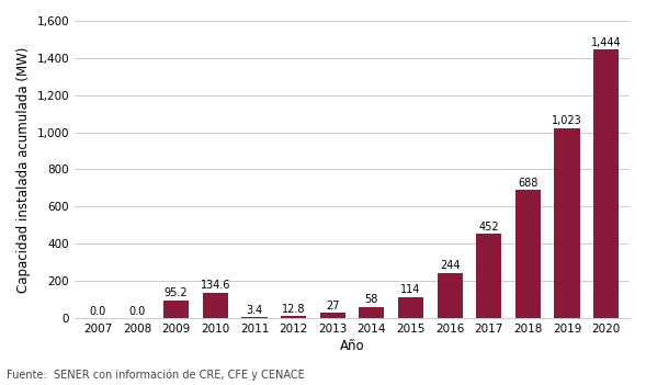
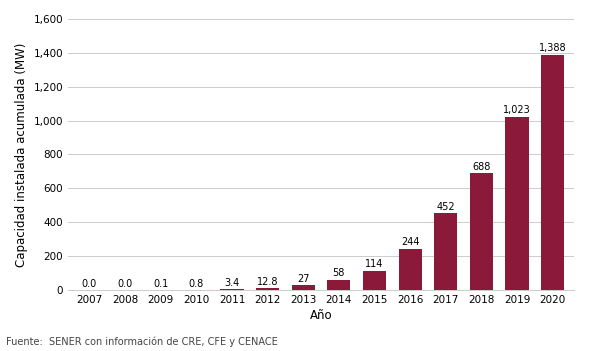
2009: 95.2 -> 0.1
2010: 134.6 -> 0.8
2020: 1,444 -> 1,388
